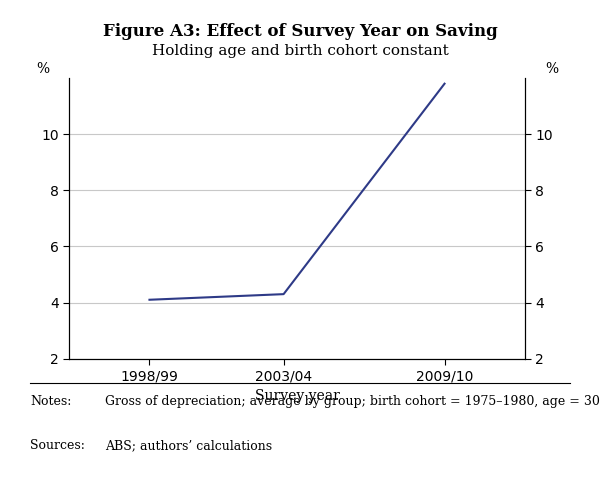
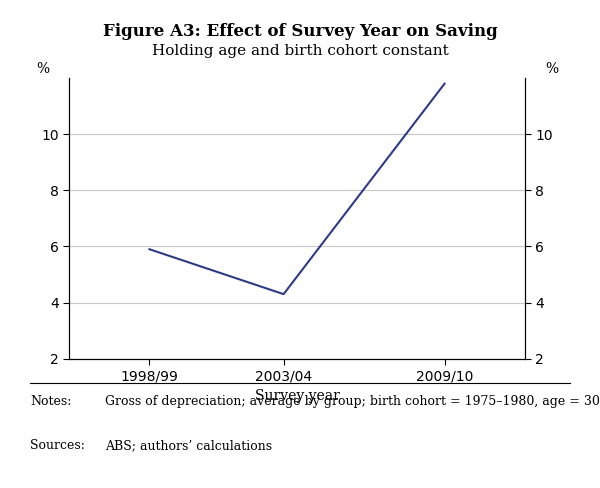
1998/99: 4.1 -> 5.9
